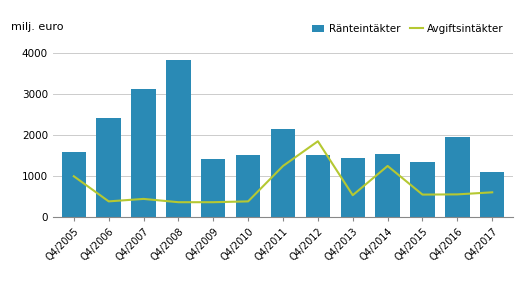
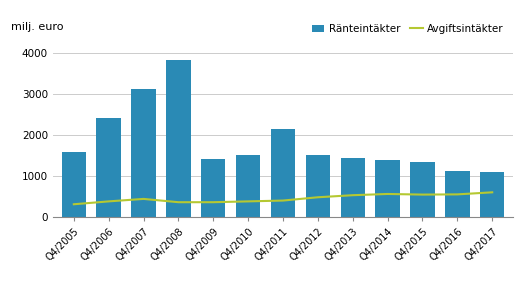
Avgiftsintäkter/Q4/2005: 1000 -> 320
Avgiftsintäkter/Q4/2011: 1250 -> 410
Avgiftsintäkter/Q4/2012: 1850 -> 490
Ränteintäkter/Q4/2014: 1550 -> 1390
Avgiftsintäkter/Q4/2014: 1250 -> 570
Ränteintäkter/Q4/2016: 1950 -> 1120
